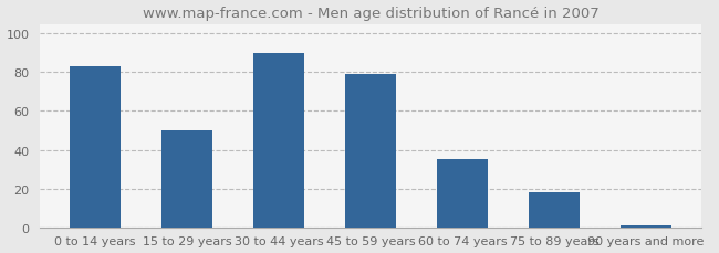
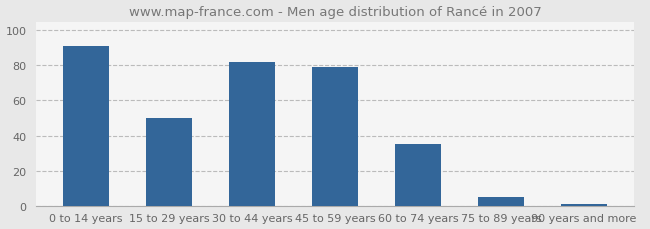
0 to 14 years: 83 -> 91
30 to 44 years: 90 -> 82
75 to 89 years: 18 -> 5
